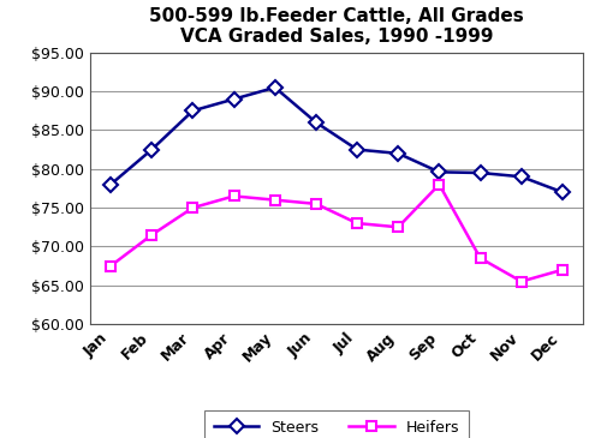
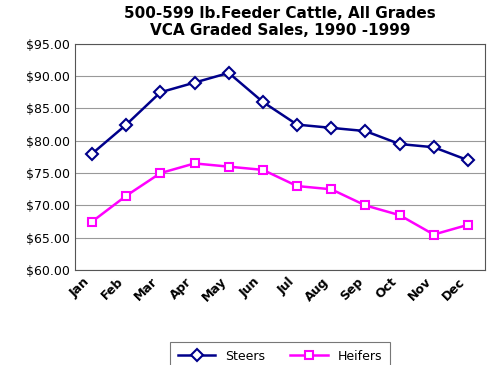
Steers/Sep: $79.6 -> $81.5
Heifers/Sep: $78.0 -> $70.0
